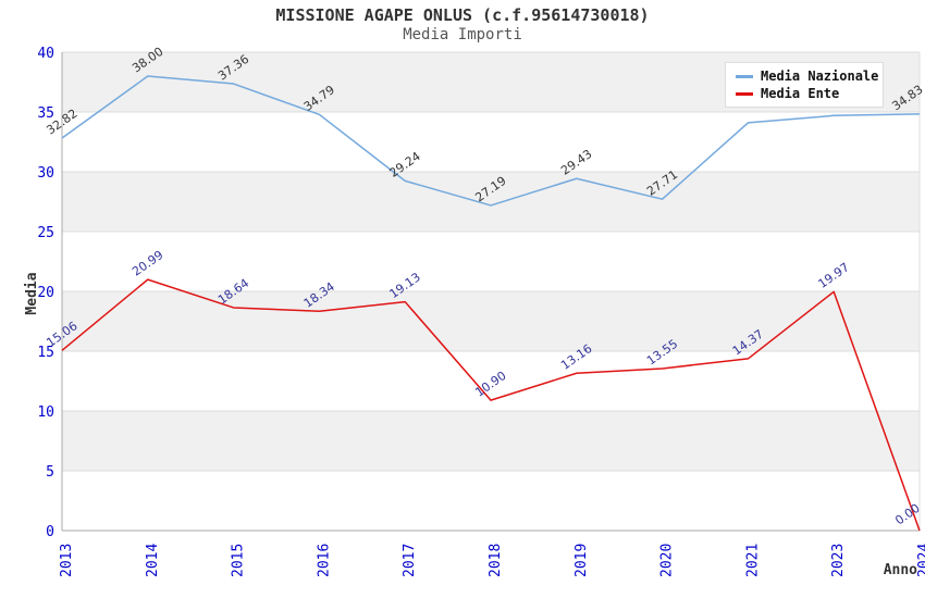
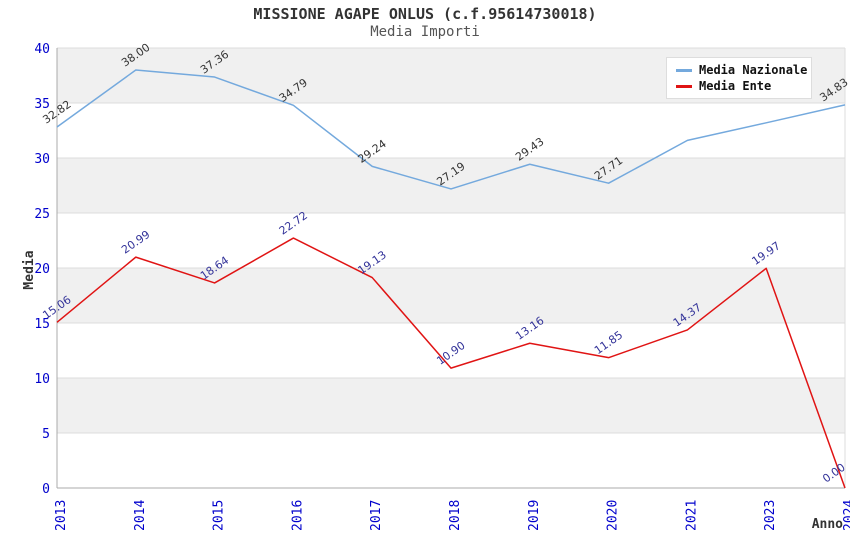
Media Ente/2016: 18.34 -> 22.72
Media Ente/2020: 13.55 -> 11.85
Media Nazionale/2021: 34.1 -> 31.6
Media Nazionale/2023: 34.7 -> 33.2
